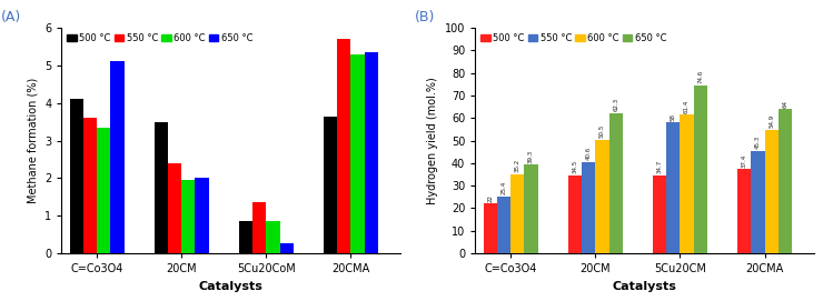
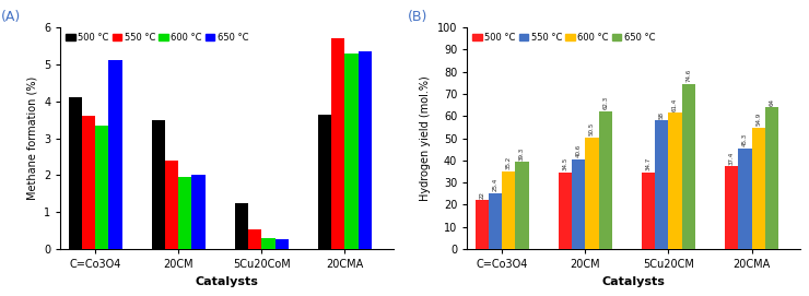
500 °C/5Cu20CoM: 0.85 -> 1.25
550 °C/5Cu20CoM: 1.35 -> 0.52
600 °C/5Cu20CoM: 0.85 -> 0.30
